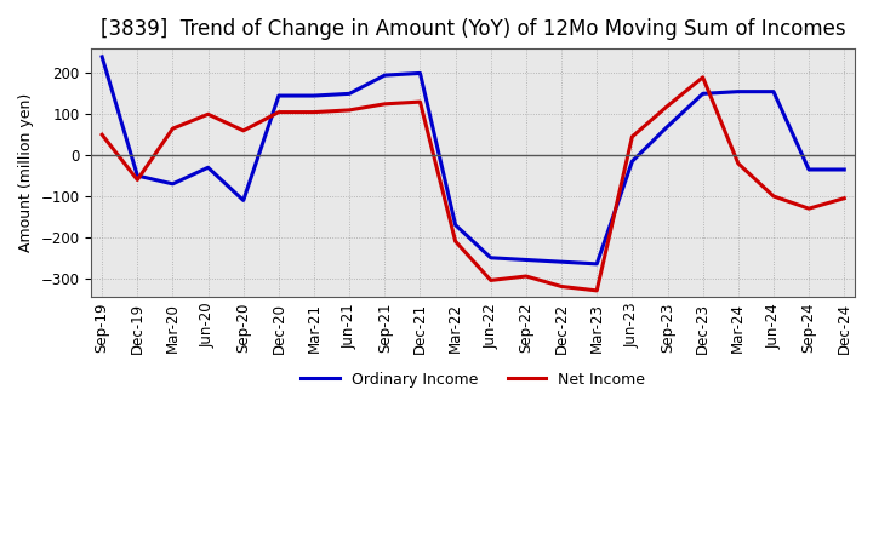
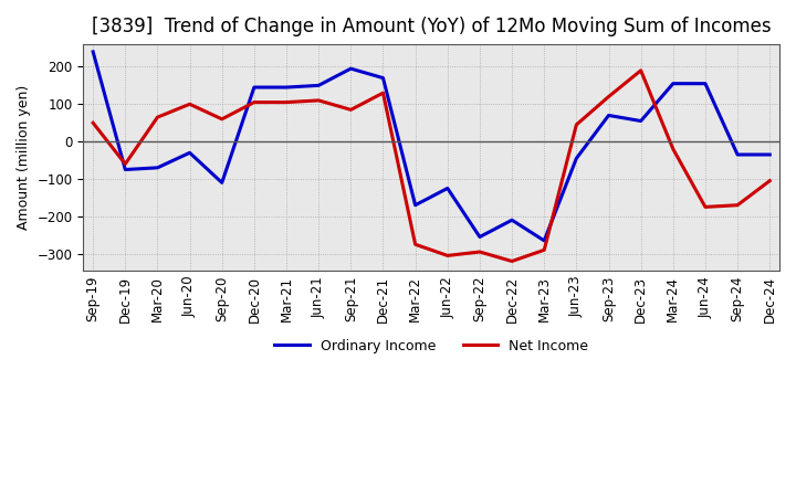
Ordinary Income/Dec-19: -50 -> -75
Net Income/Sep-21: 125 -> 85
Ordinary Income/Dec-21: 200 -> 170
Net Income/Mar-22: -210 -> -275
Ordinary Income/Jun-22: -250 -> -125
Ordinary Income/Dec-22: -260 -> -210
Net Income/Mar-23: -330 -> -290
Ordinary Income/Jun-23: -15 -> -45
Ordinary Income/Dec-23: 150 -> 55
Net Income/Jun-24: -100 -> -175
Net Income/Sep-24: -130 -> -170
